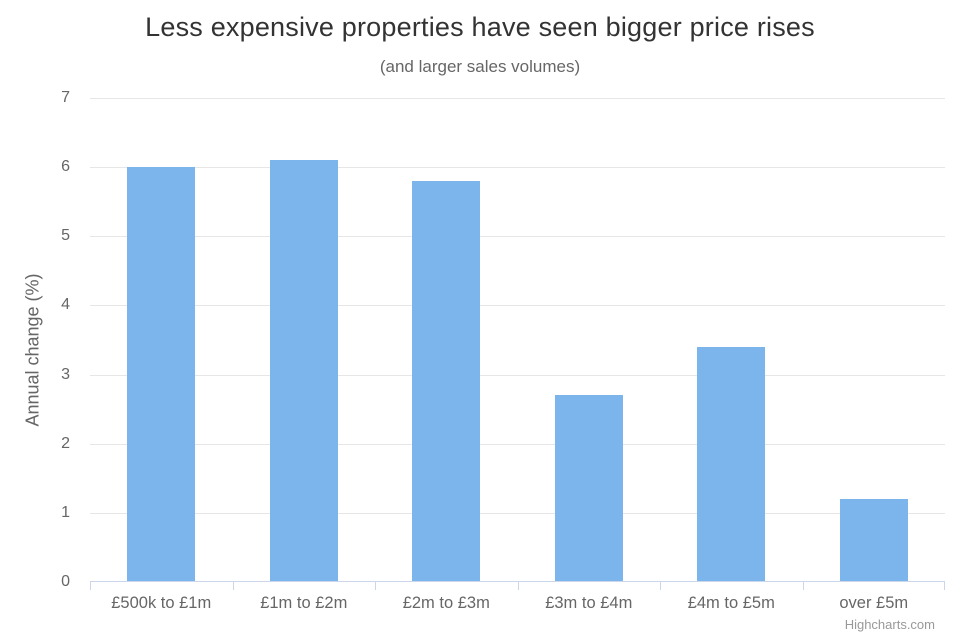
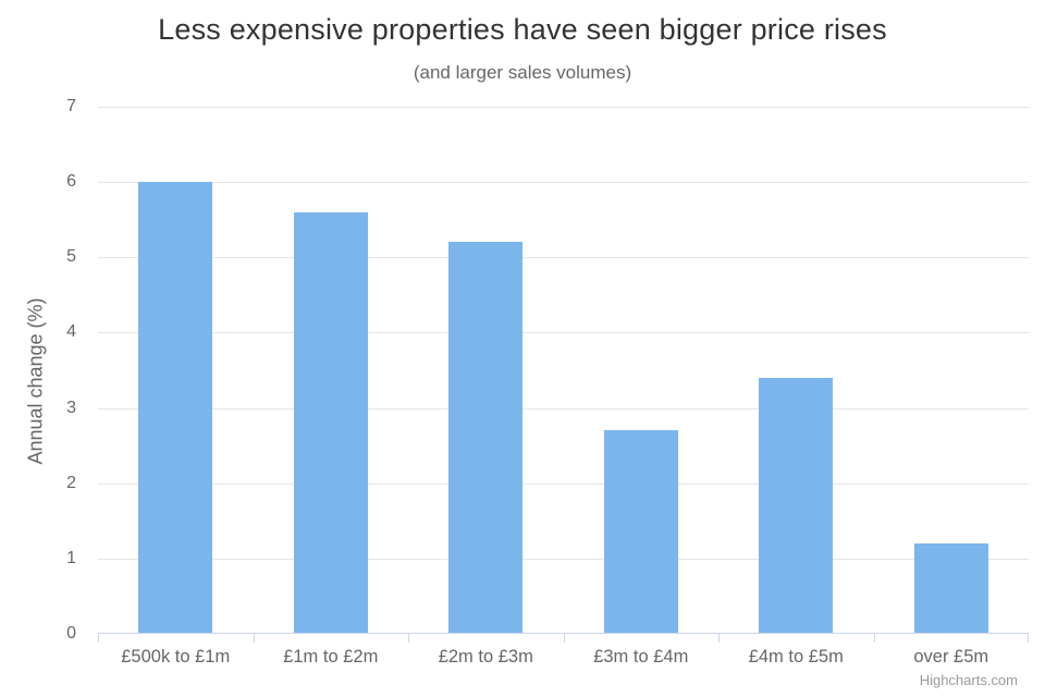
£1m to £2m: 6.1 -> 5.6
£2m to £3m: 5.8 -> 5.2
